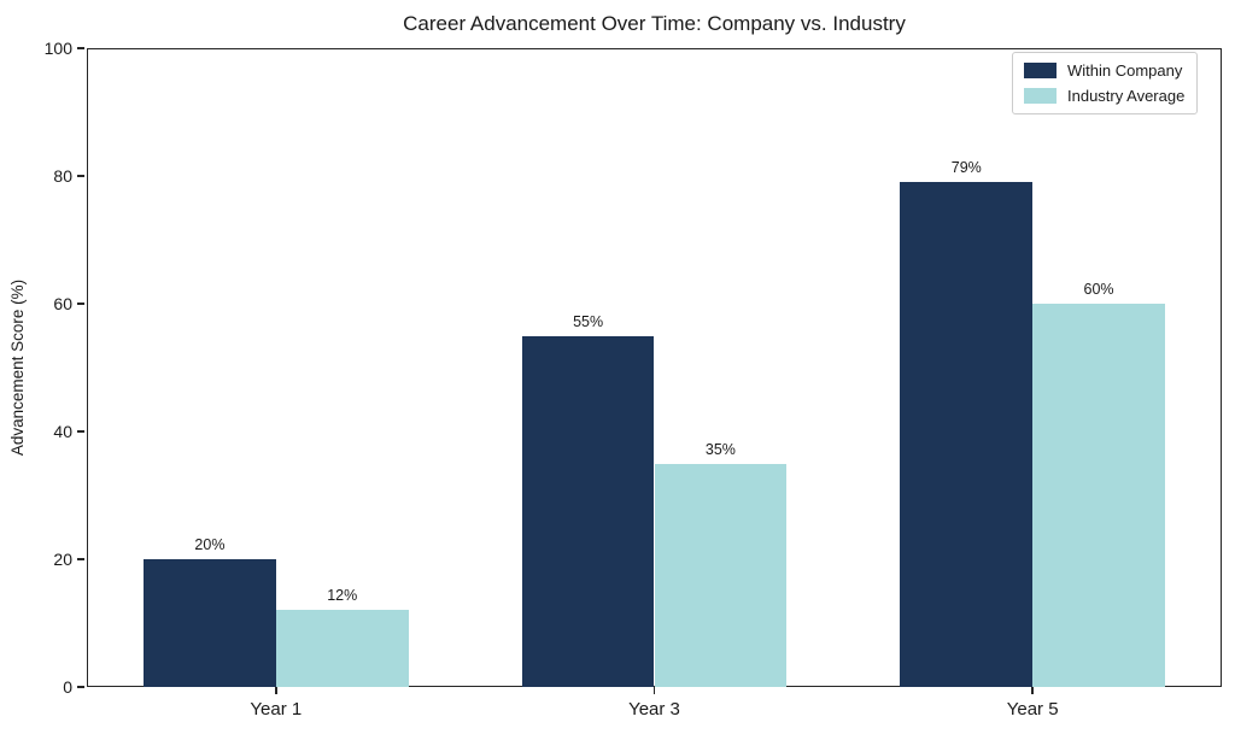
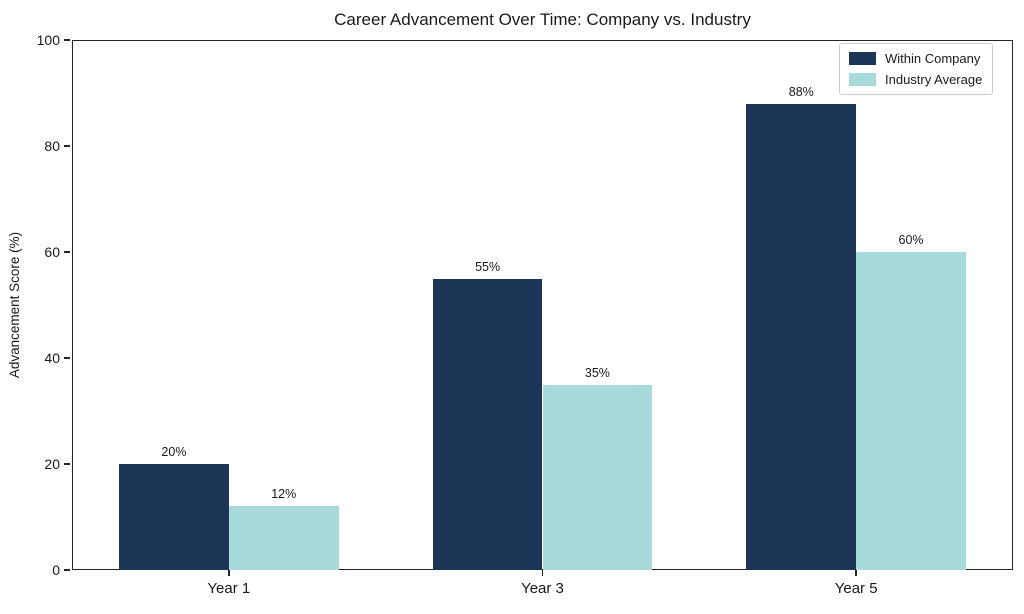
Within Company/Year 5: 79% -> 88%
